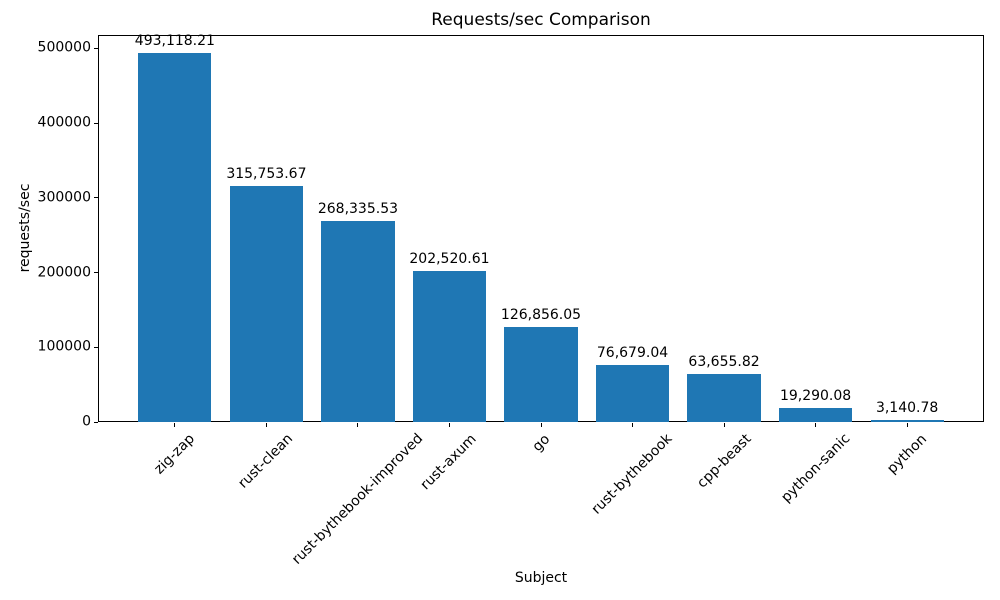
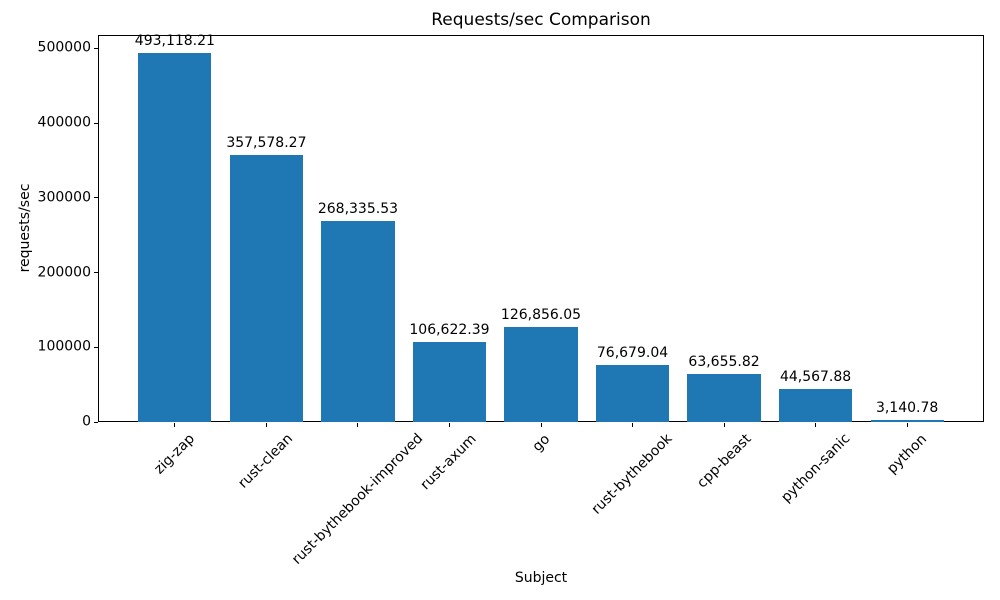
rust-clean: 315,753.67 -> 357,578.27
rust-axum: 202,520.61 -> 106,622.39
python-sanic: 19,290.08 -> 44,567.88
